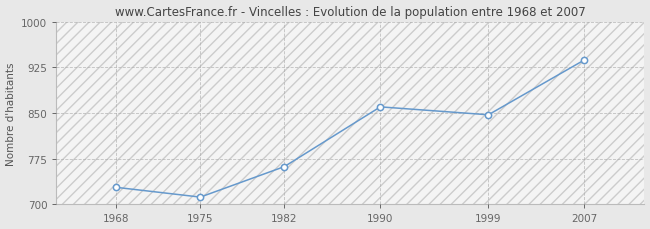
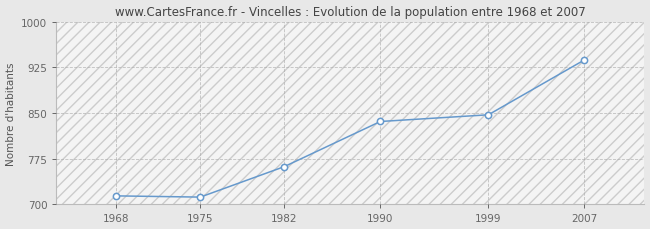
1968: 728 -> 714
1990: 860 -> 836
